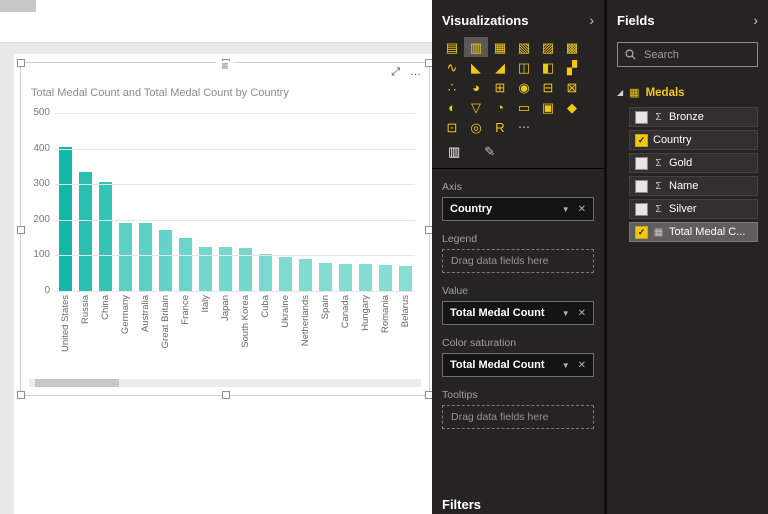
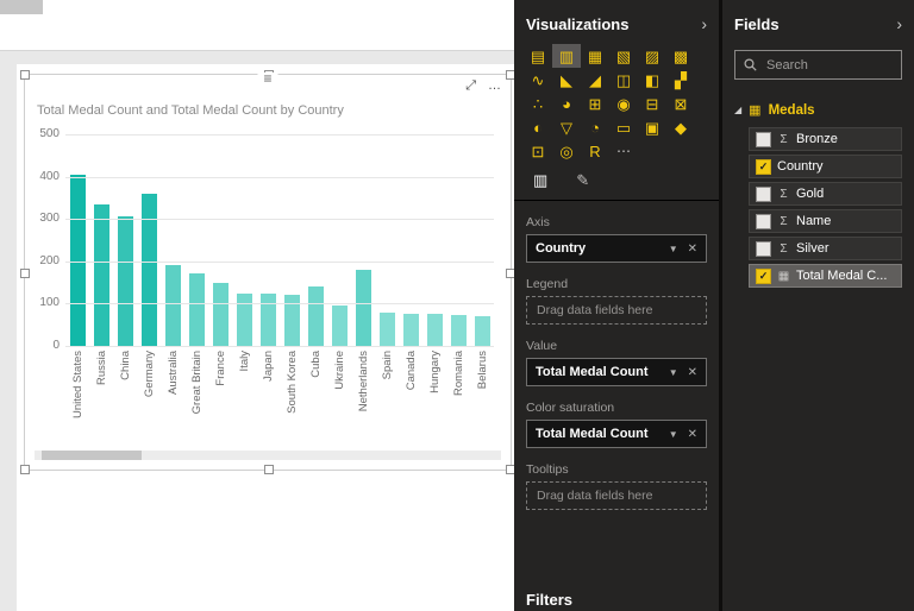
Germany: 190 -> 360
Cuba: 100 -> 140
Netherlands: 90 -> 180
